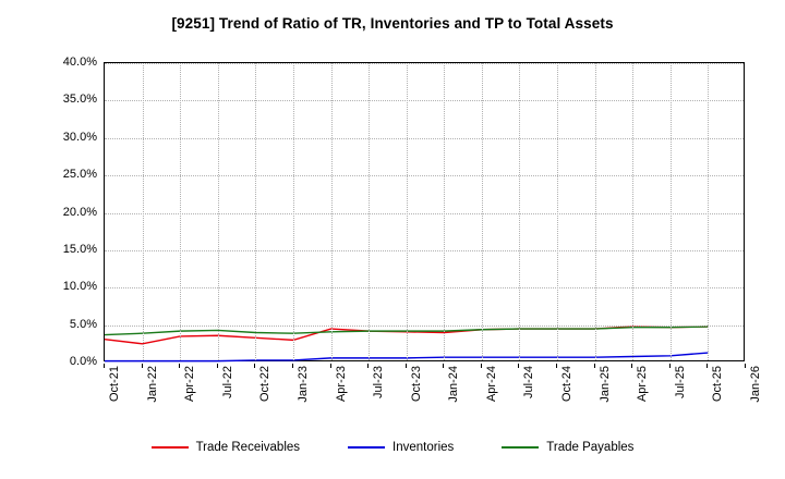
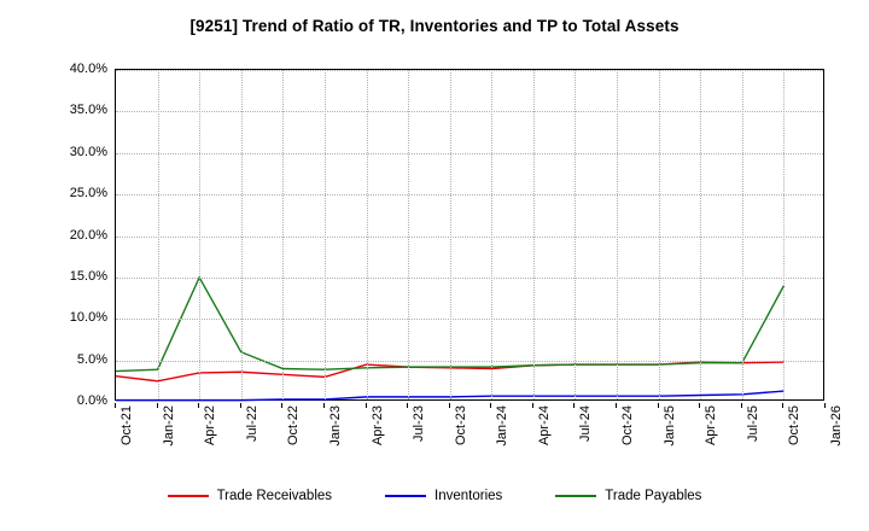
Trade Payables/Apr-22: 4% -> 15%
Trade Payables/Jul-22: 4% -> 6%
Trade Payables/Oct-25: 5% -> 14%
